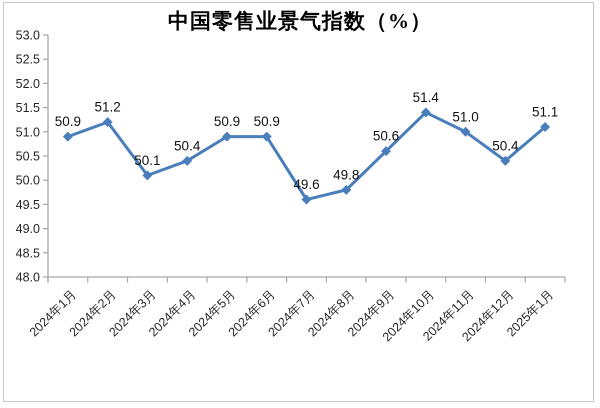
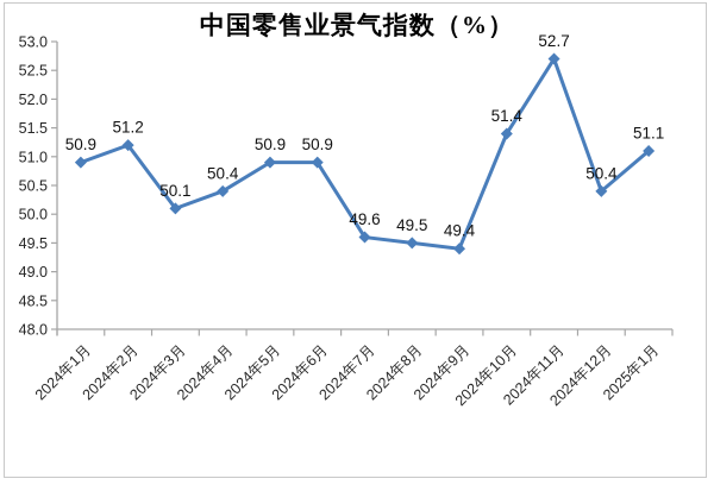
2024年8月: 49.8 -> 49.5
2024年9月: 50.6 -> 49.4
2024年11月: 51.0 -> 52.7
